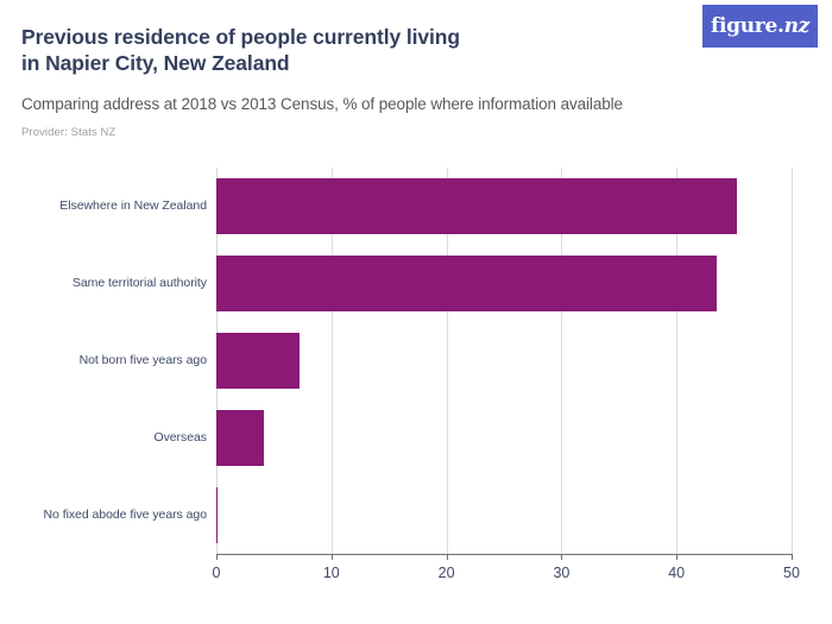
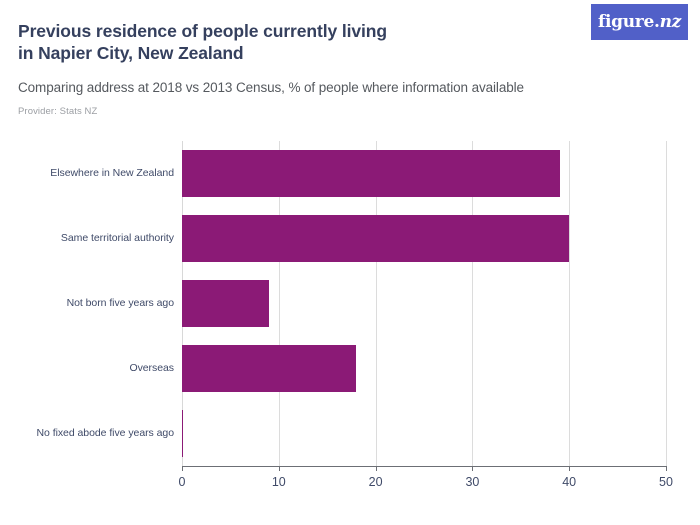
Elsewhere in New Zealand: 45 -> 39
Same territorial authority: 44 -> 40
Not born five years ago: 7 -> 9
Overseas: 4 -> 18
